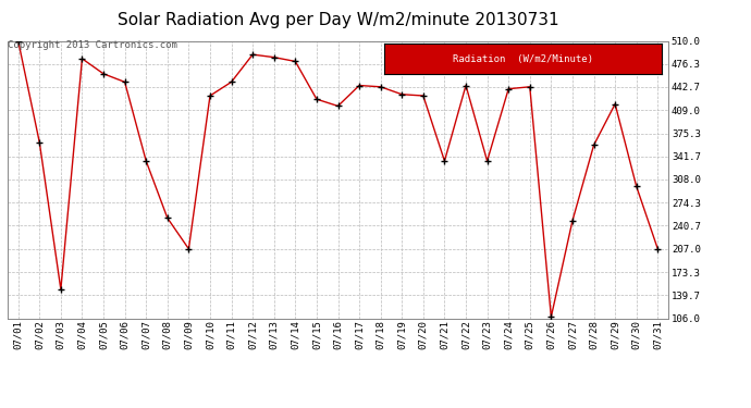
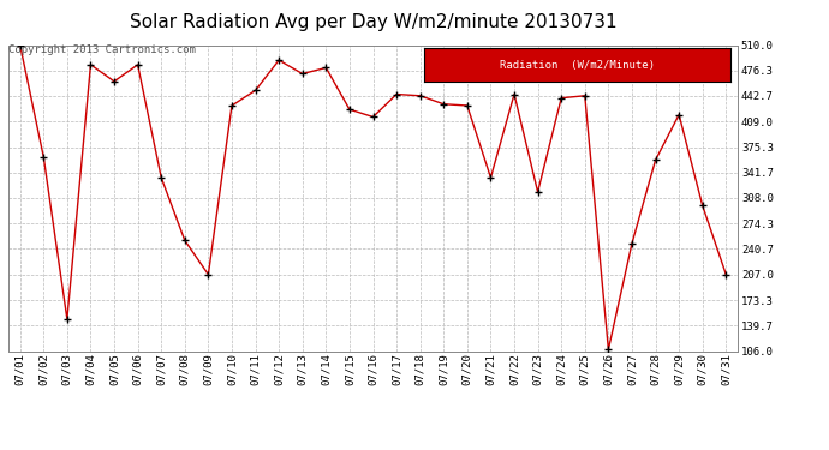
07/06: 450 -> 484
07/13: 486 -> 472
07/23: 335 -> 316
